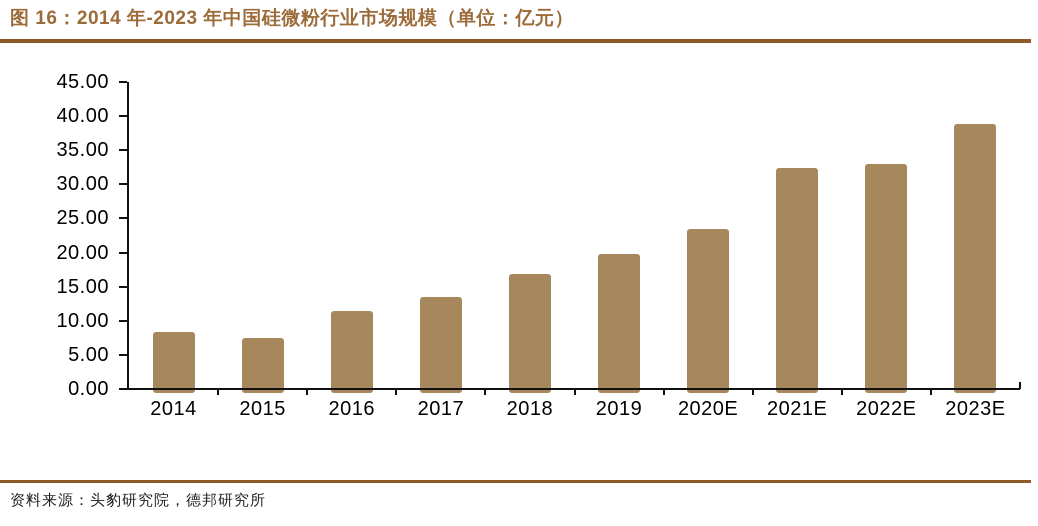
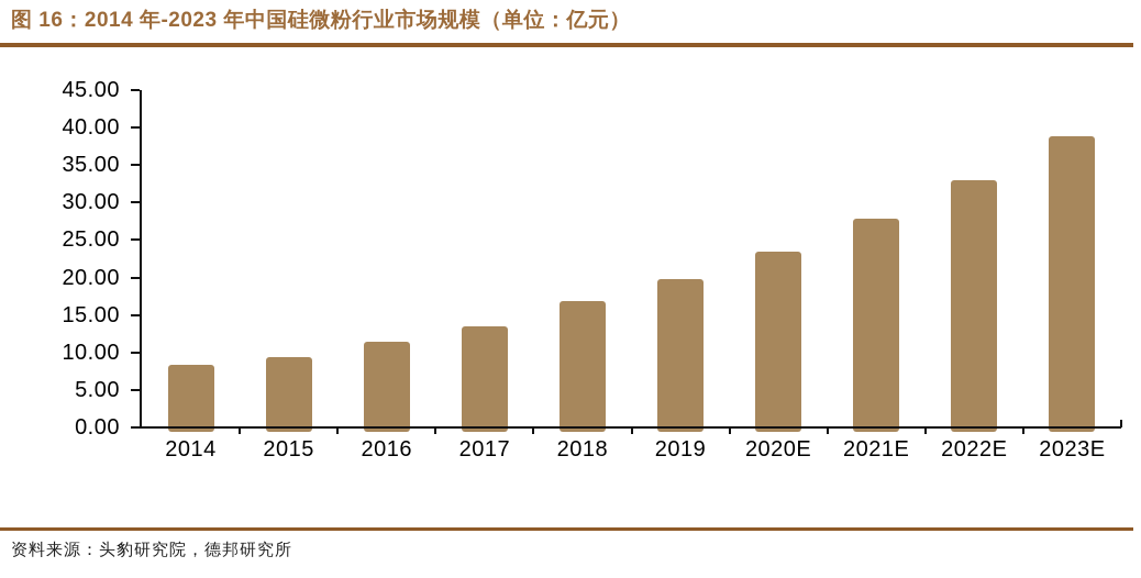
2015: 8 -> 10
2021E: 33 -> 28
